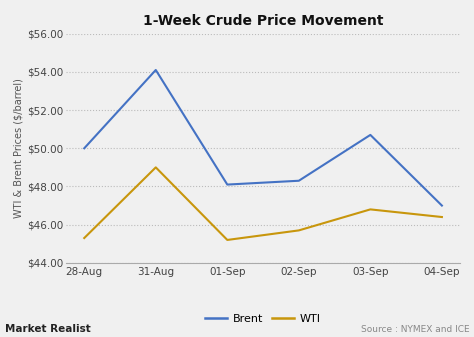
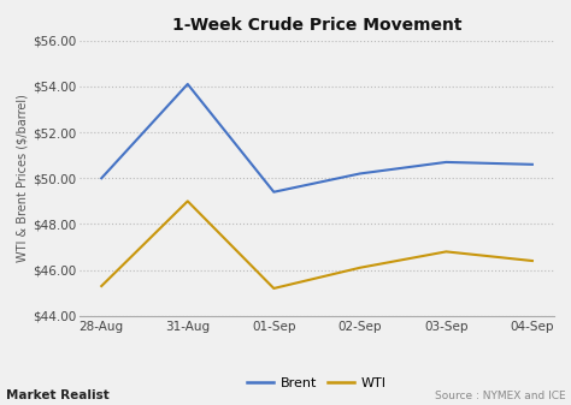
Brent/01-Sep: $48.1 -> $49.4
Brent/02-Sep: $48.3 -> $50.2
WTI/02-Sep: $45.7 -> $46.1
Brent/04-Sep: $47.0 -> $50.6
